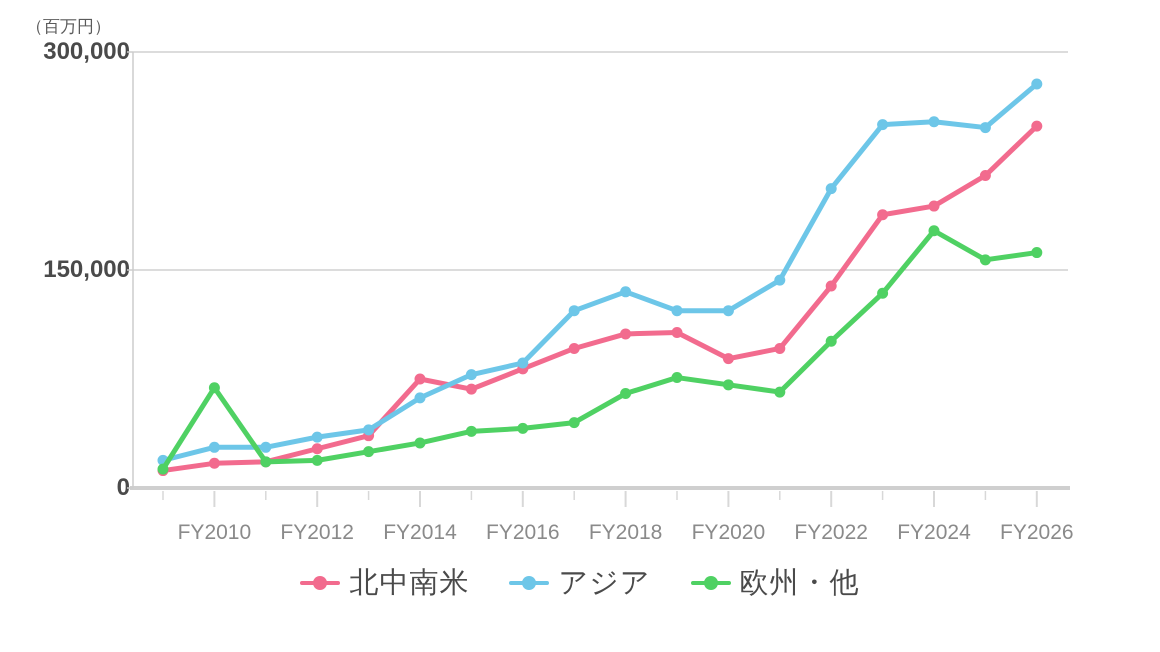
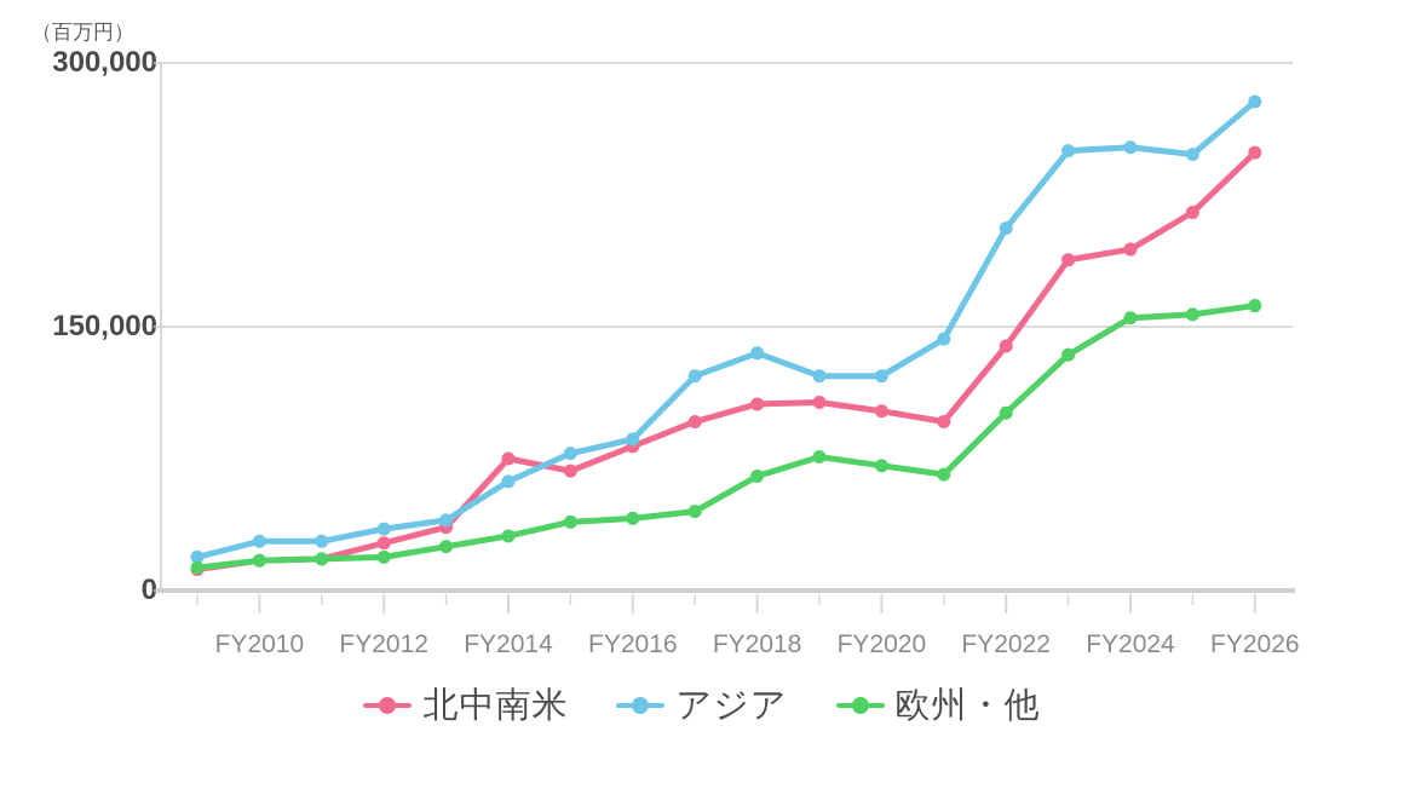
欧州・他/FY2010: 69000 -> 17000
北中南米/FY2020: 89000 -> 102000
欧州・他/FY2024: 177000 -> 155000
